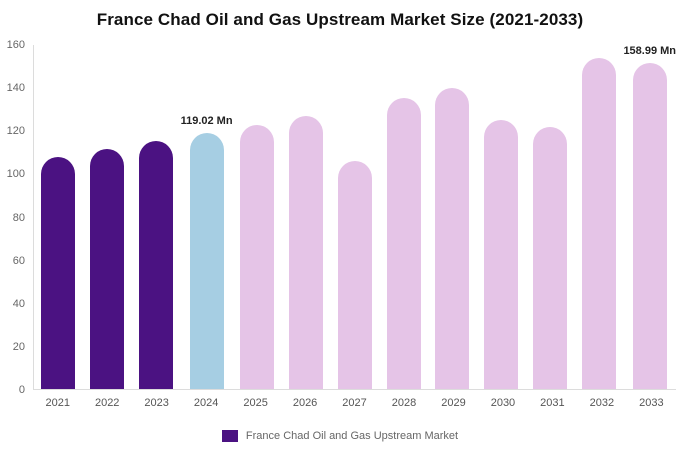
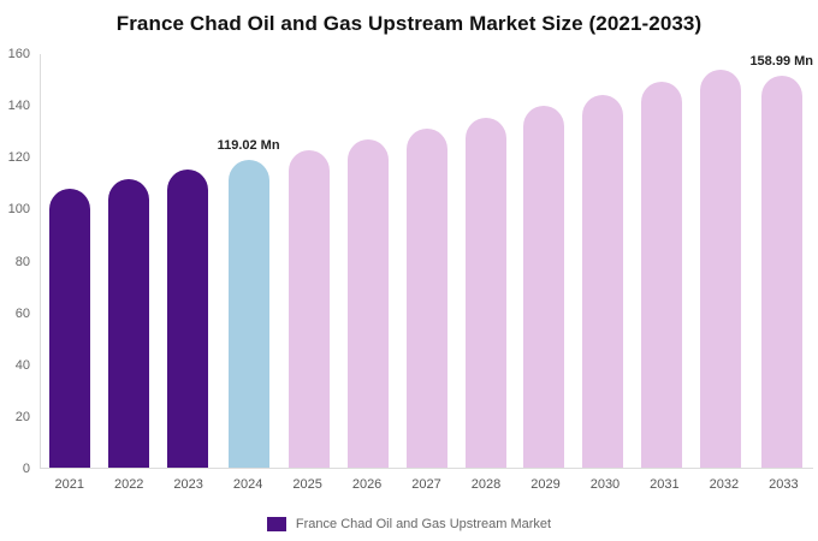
2027: 106 -> 131
2030: 125 -> 144
2031: 122 -> 149
